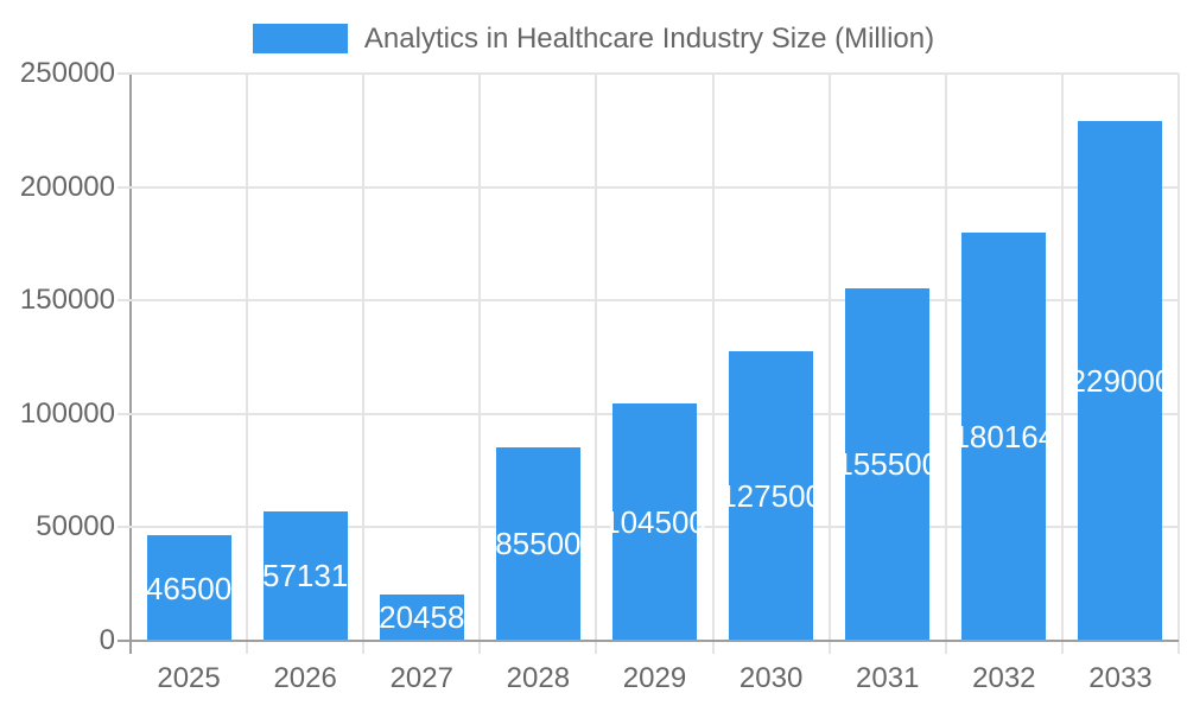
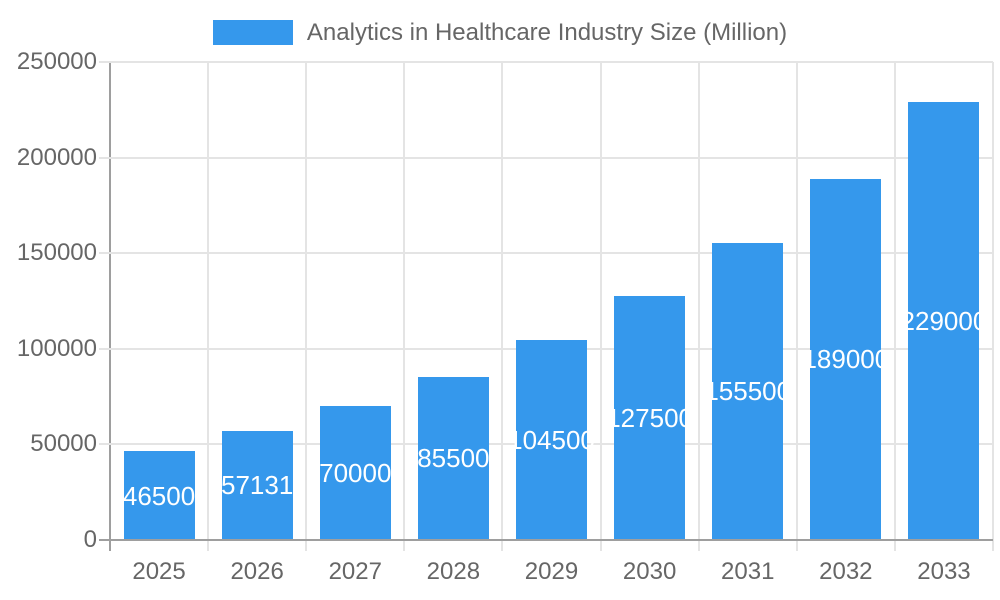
2027: 20458 -> 70000
2032: 180164 -> 189000
